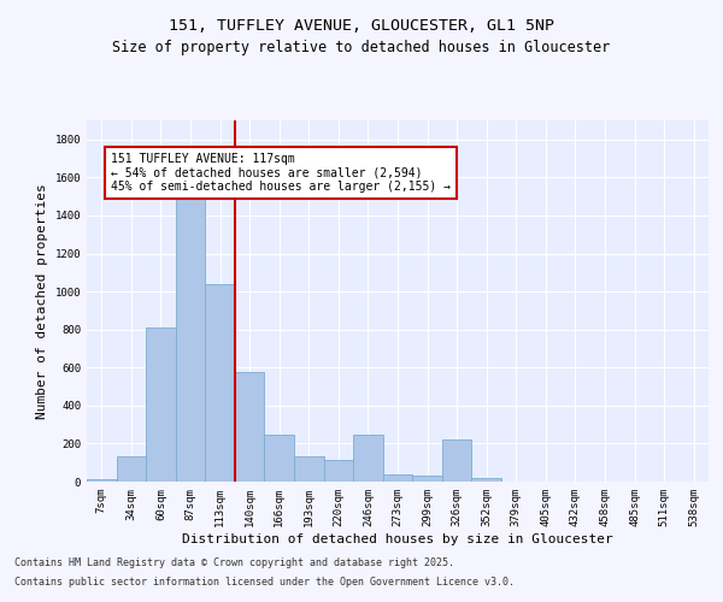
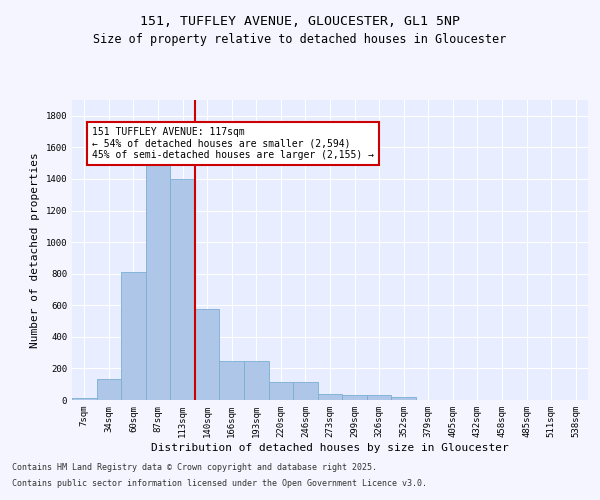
113sqm: 1040 -> 1400
193sqm: 130 -> 250
246sqm: 250 -> 120
326sqm: 220 -> 30
